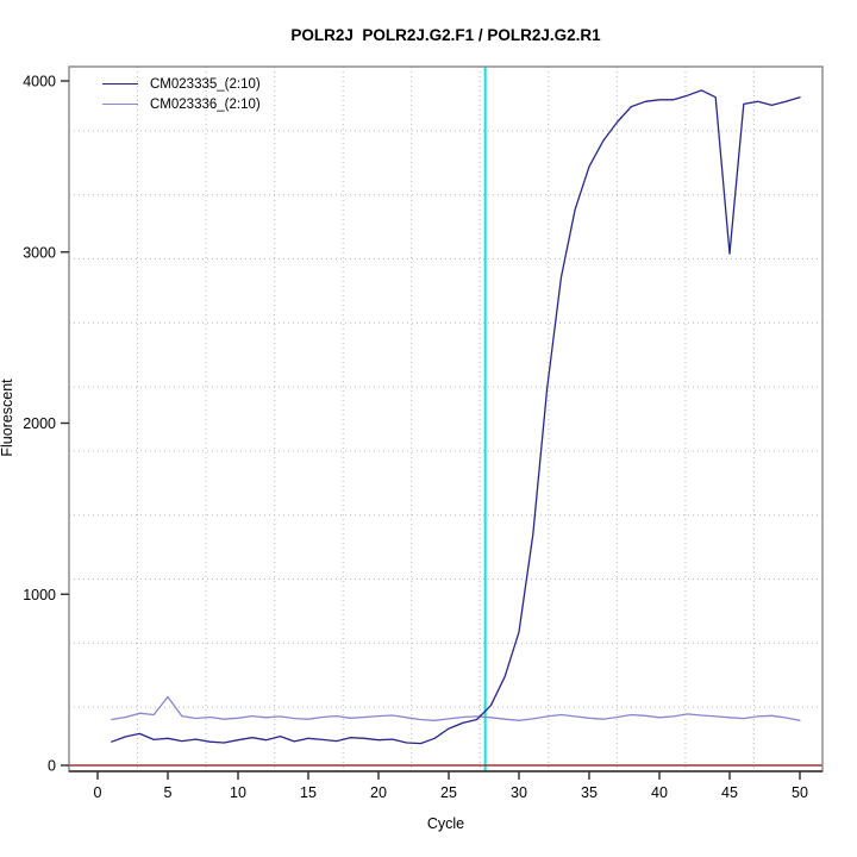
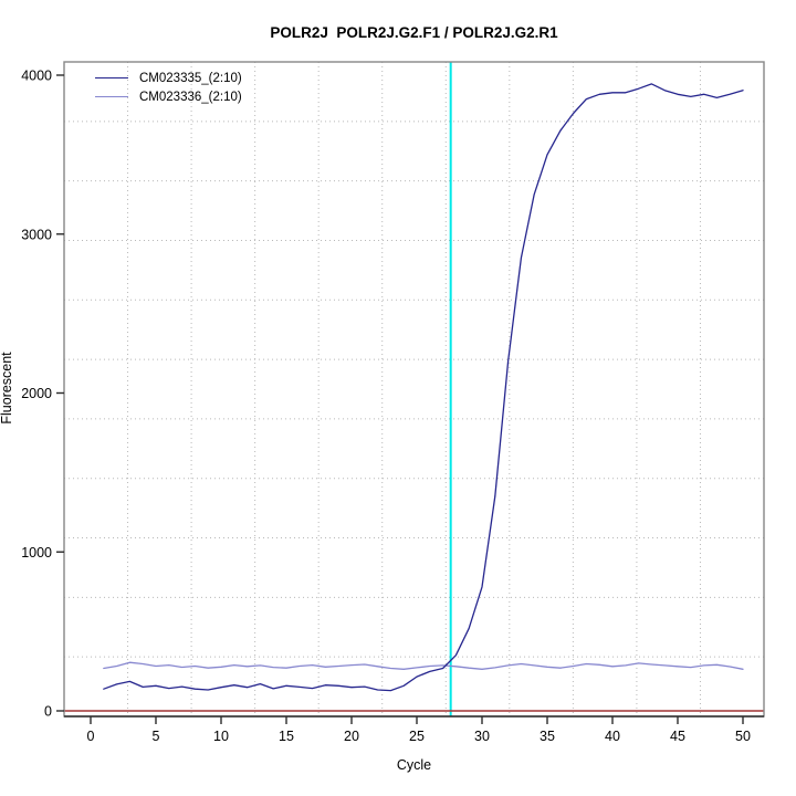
CM023336_(2:10)/5: 400 -> 280
CM023335_(2:10)/45: 2990 -> 3880
